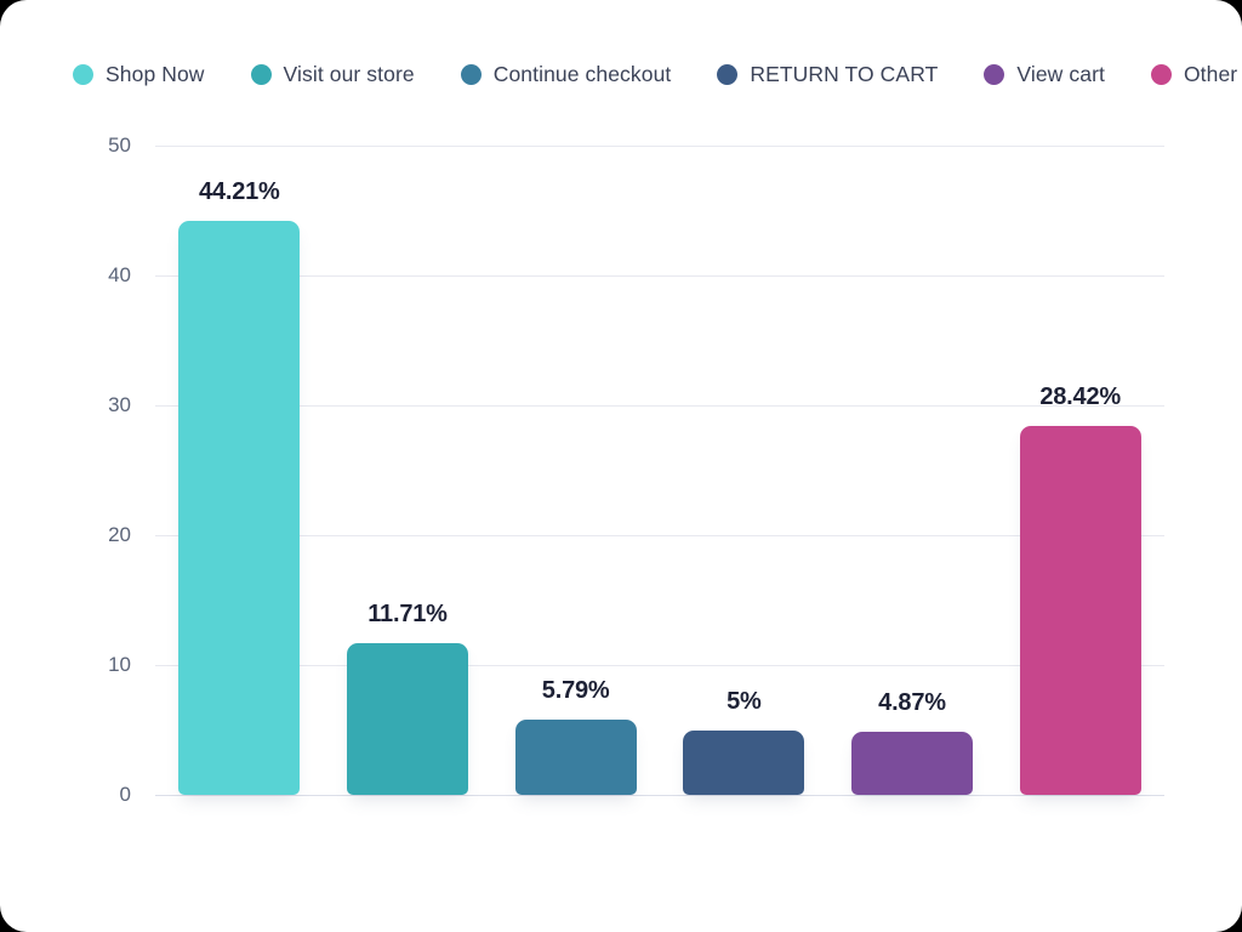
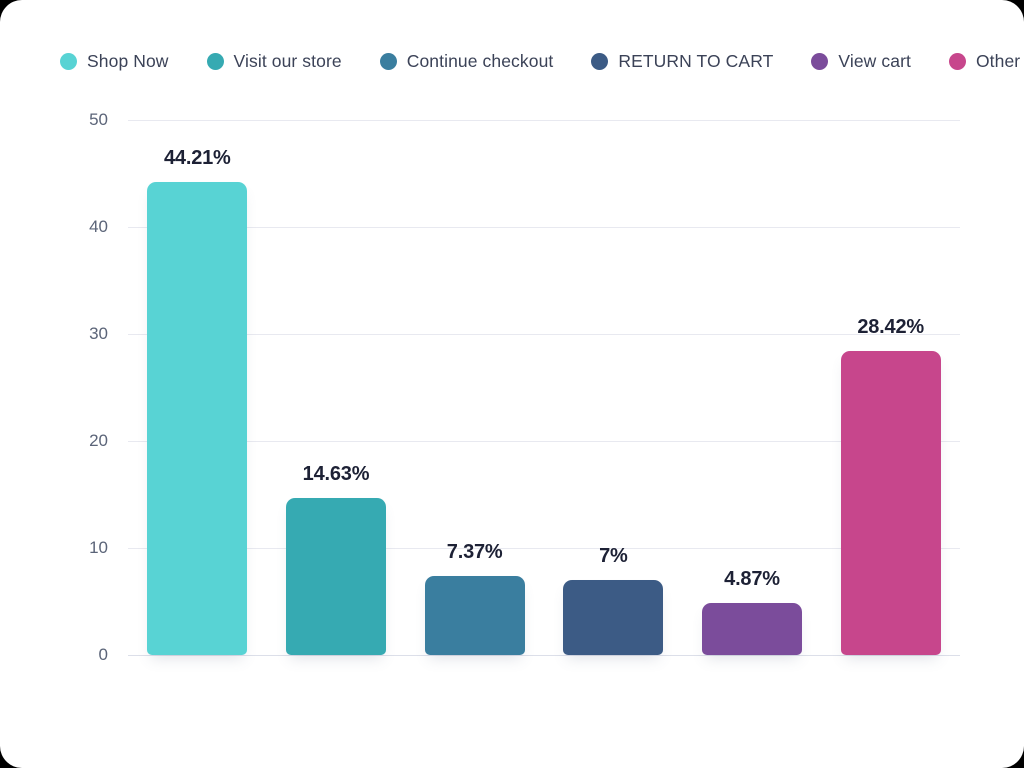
Visit our store: 11.71% -> 14.63%
Continue checkout: 5.79% -> 7.37%
RETURN TO CART: 5% -> 7%
